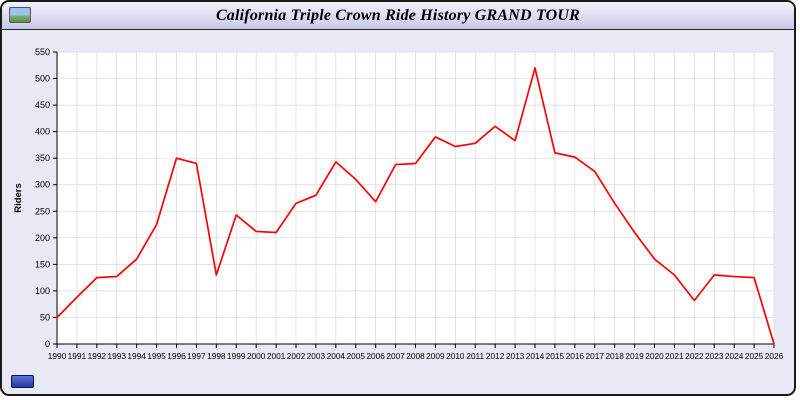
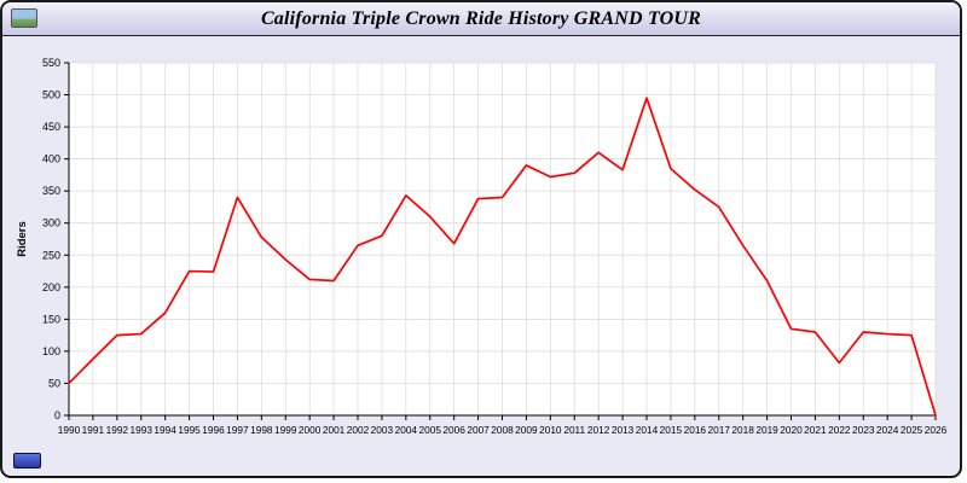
1996: 350 -> 220
1998: 130 -> 280
2014: 520 -> 500
2015: 360 -> 380
2020: 160 -> 140
